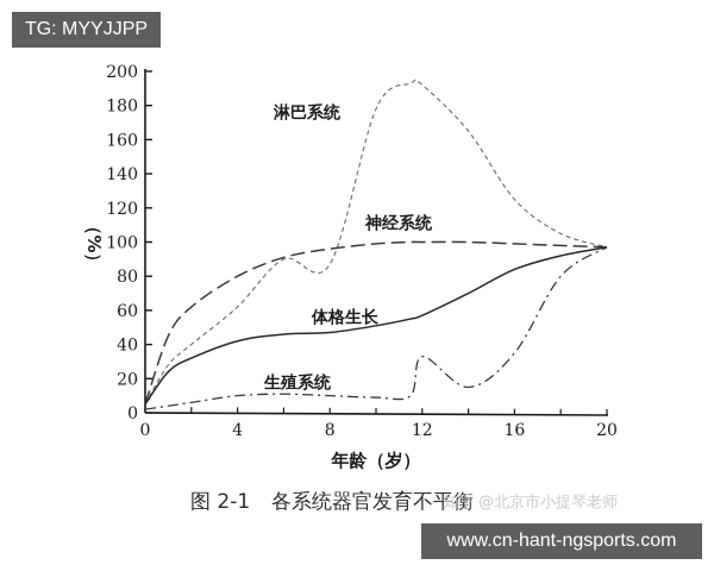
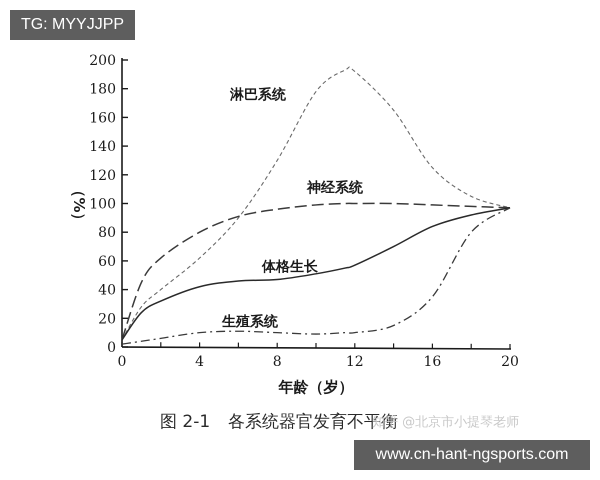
淋巴系统/8: 87 -> 130
生殖系统/12: 33 -> 10
